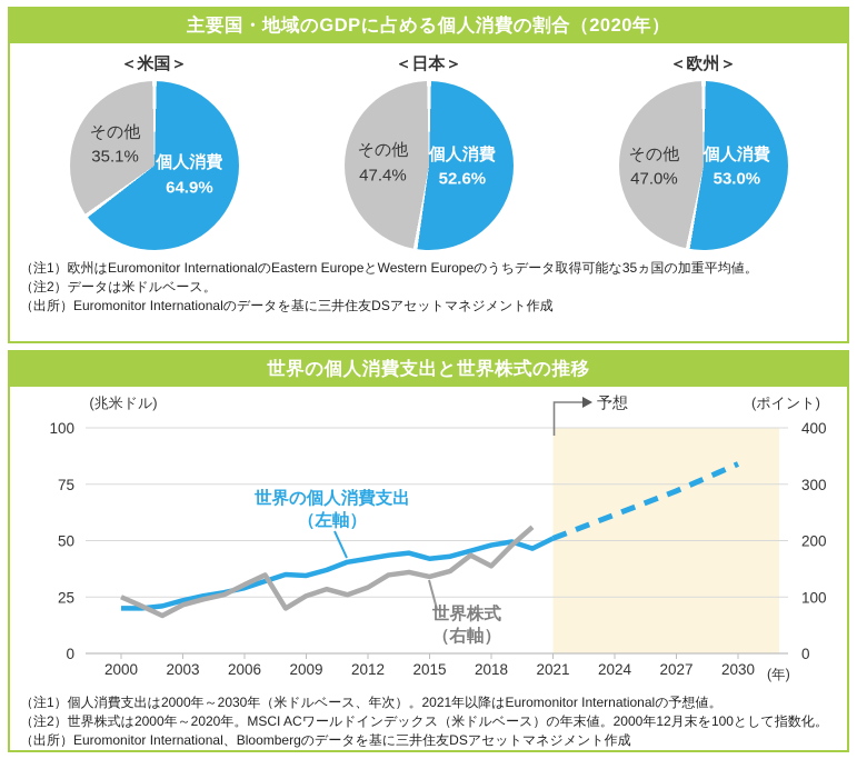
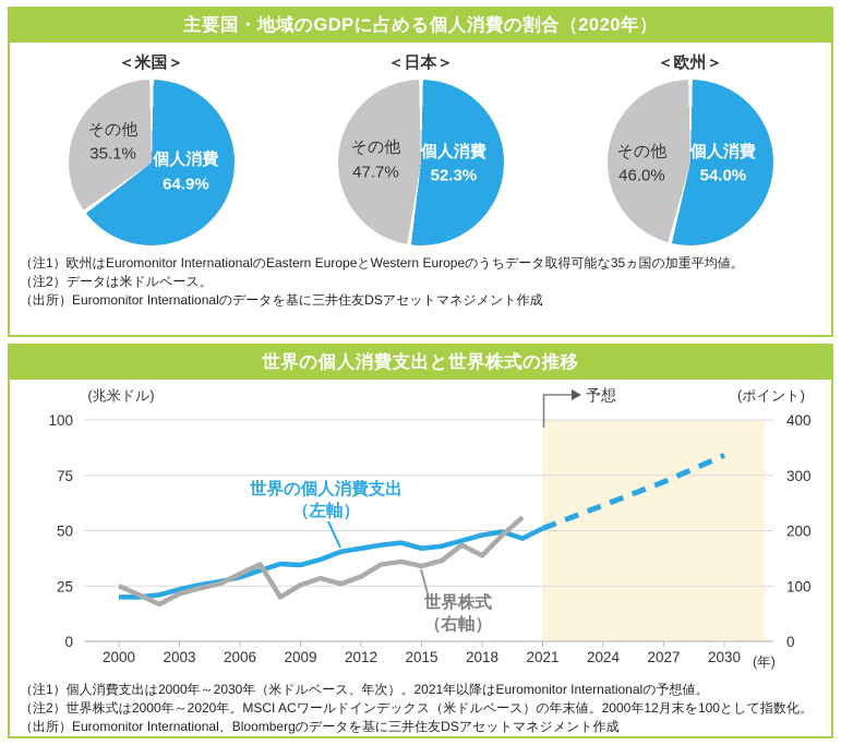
＜日本＞/個人消費: 52.6% -> 52.3%
＜日本＞/その他: 47.4% -> 47.7%
＜欧州＞/個人消費: 53.0% -> 54.0%
＜欧州＞/その他: 47.0% -> 46.0%
